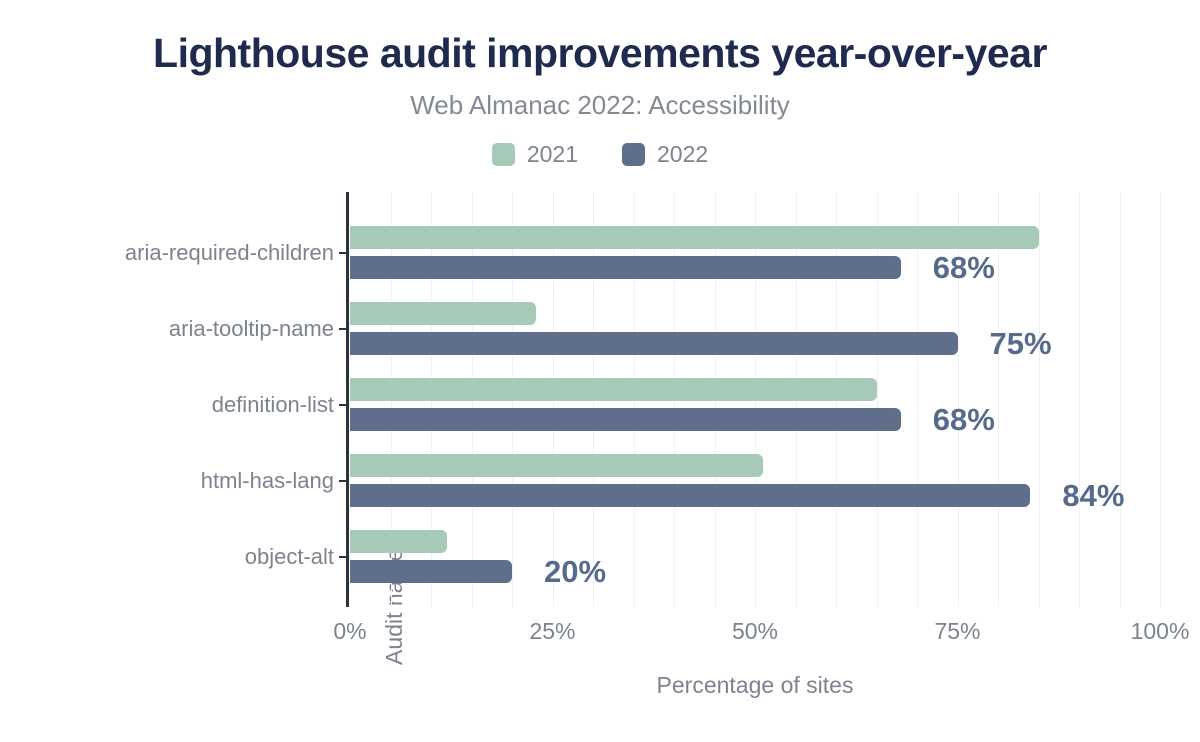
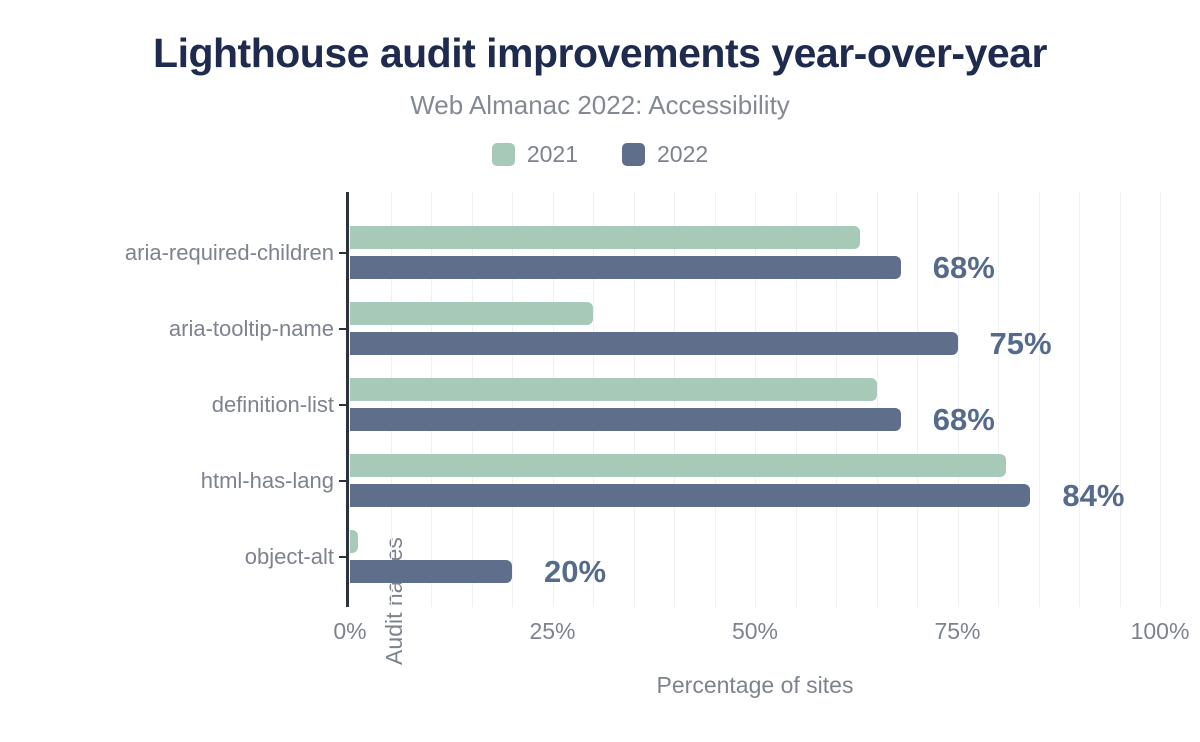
2021/aria-required-children: 85% -> 63%
2021/aria-tooltip-name: 23% -> 30%
2021/html-has-lang: 51% -> 81%
2021/object-alt: 12% -> 1%
